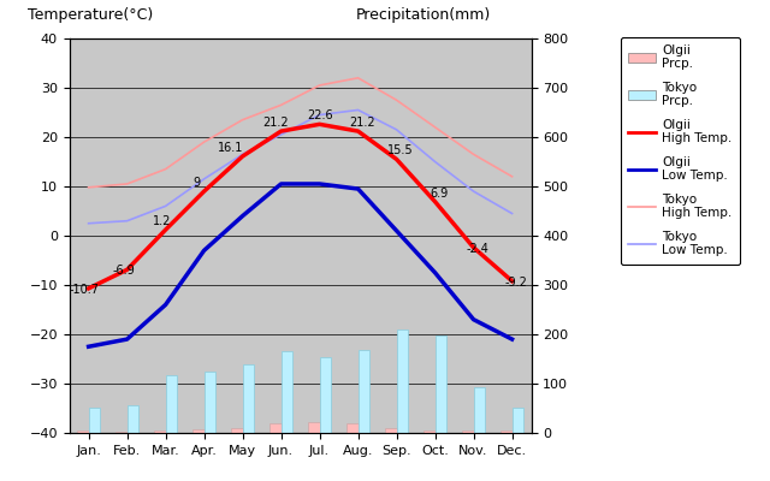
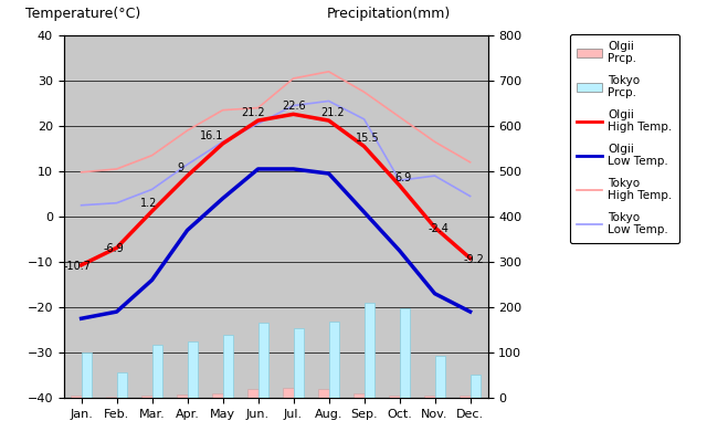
Tokyo Prcp./Jan.: 52 -> 100
Tokyo High Temp./Jun.: 26.5 -> 24.0
Tokyo Low Temp./Oct.: 15.0 -> 8.0
